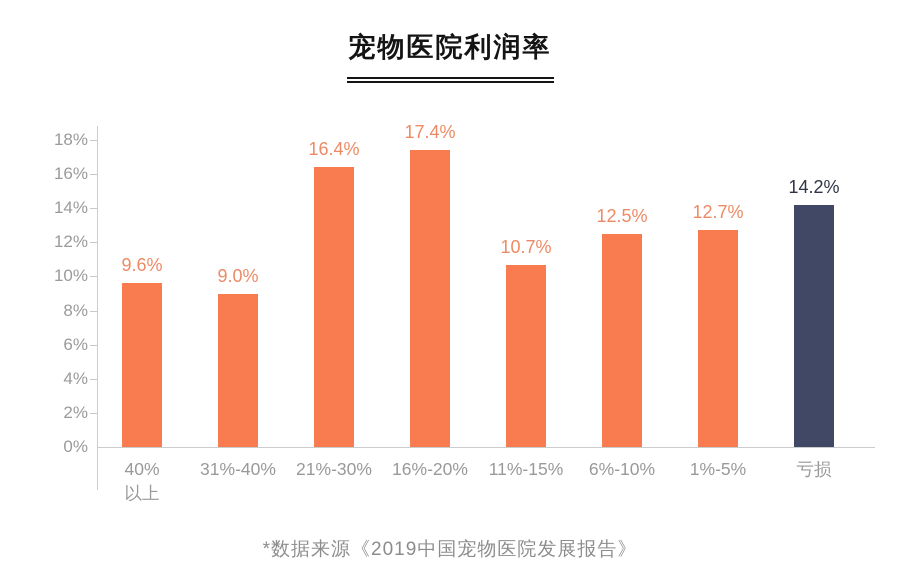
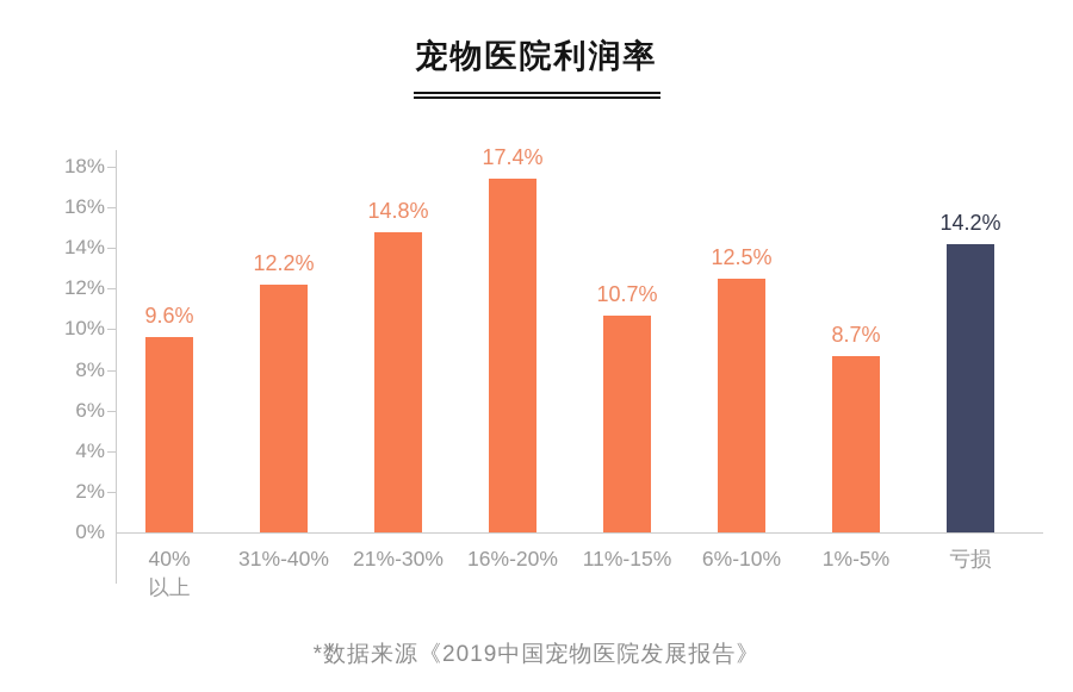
31%-40%: 9.0% -> 12.2%
21%-30%: 16.4% -> 14.8%
1%-5%: 12.7% -> 8.7%
